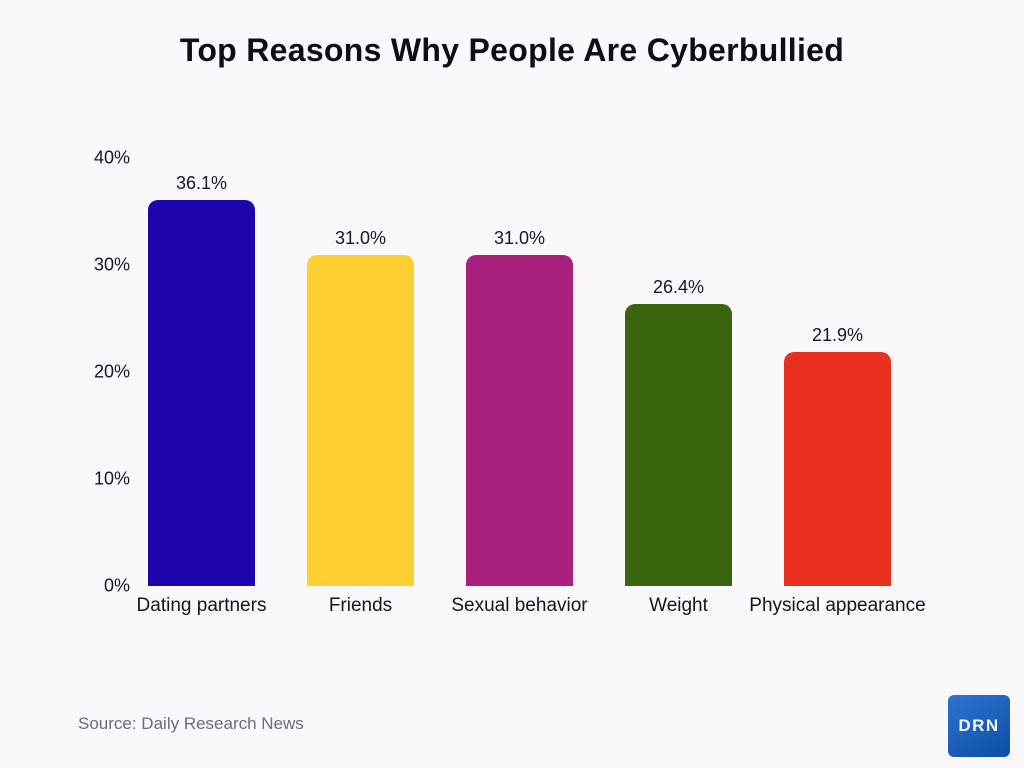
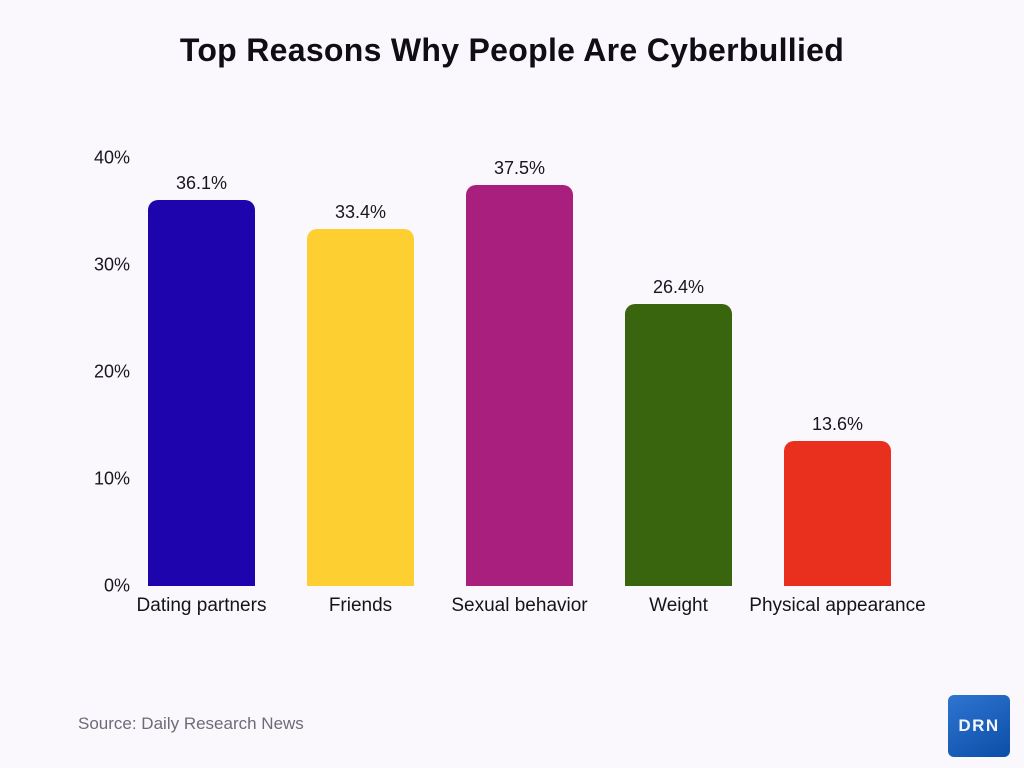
Friends: 31.0% -> 33.4%
Sexual behavior: 31.0% -> 37.5%
Physical appearance: 21.9% -> 13.6%
